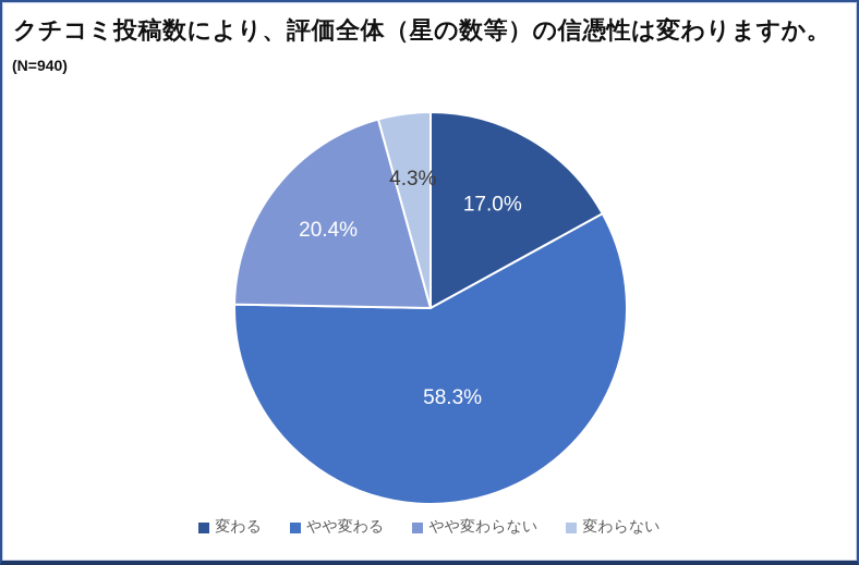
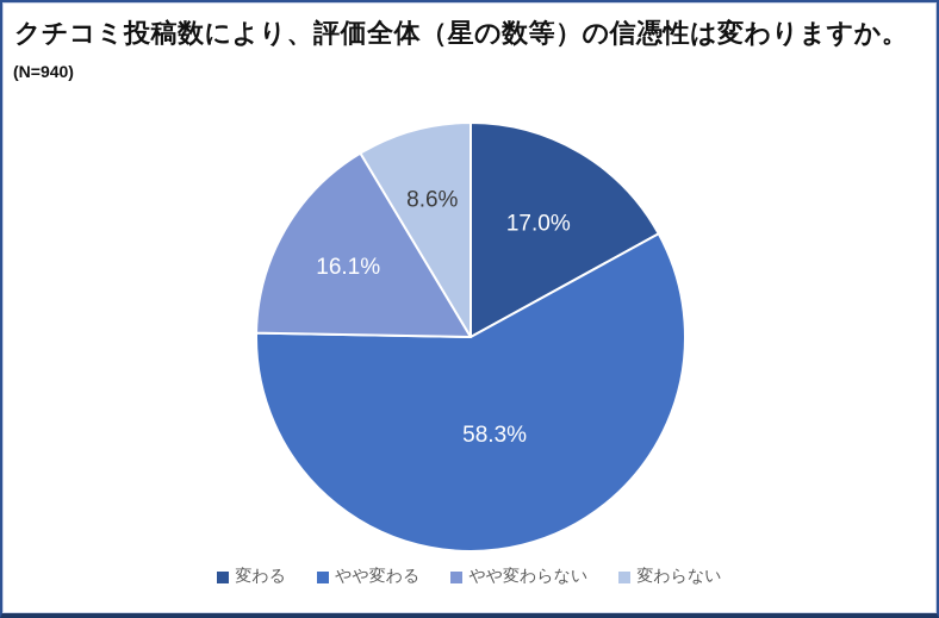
やや変わらない: 20.4% -> 16.1%
変わらない: 4.3% -> 8.6%
